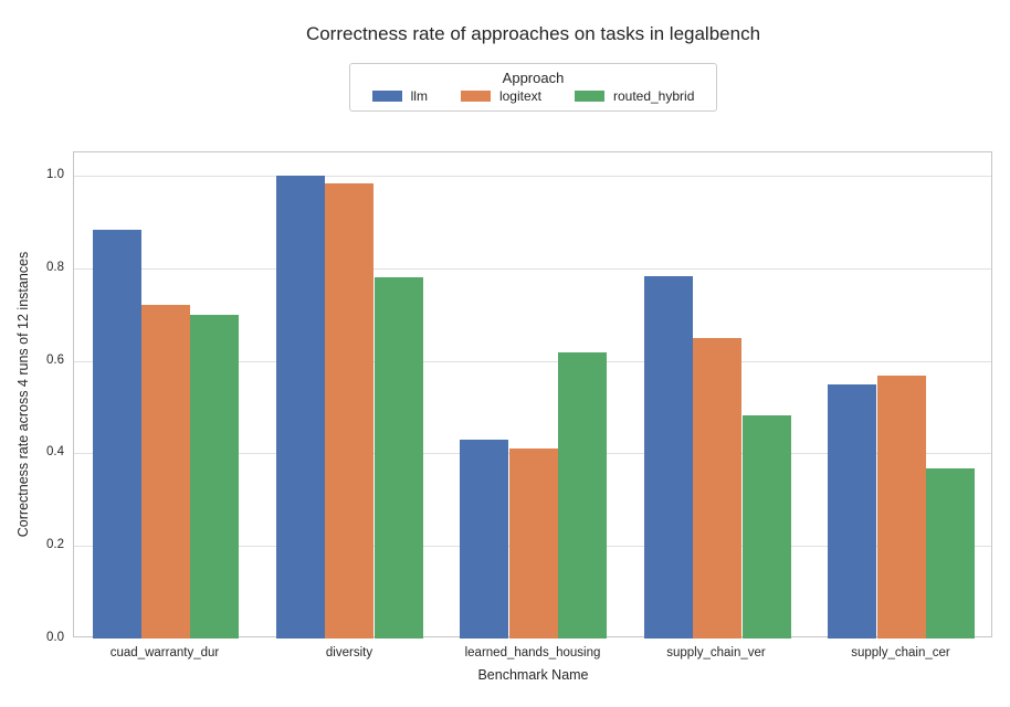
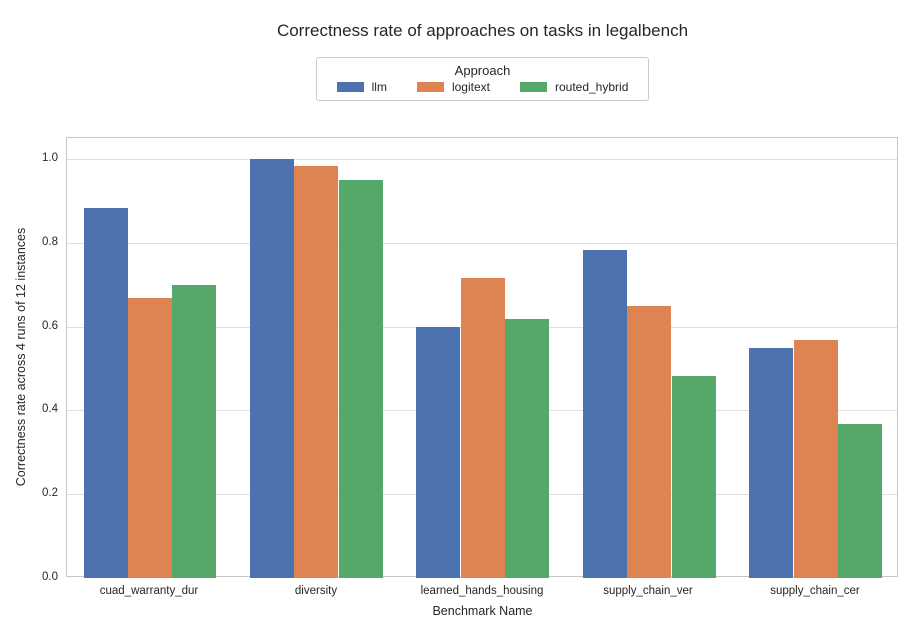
logitext/cuad_warranty_dur: 0.72 -> 0.67
routed_hybrid/diversity: 0.78 -> 0.95
llm/learned_hands_housing: 0.43 -> 0.60
logitext/learned_hands_housing: 0.41 -> 0.72
